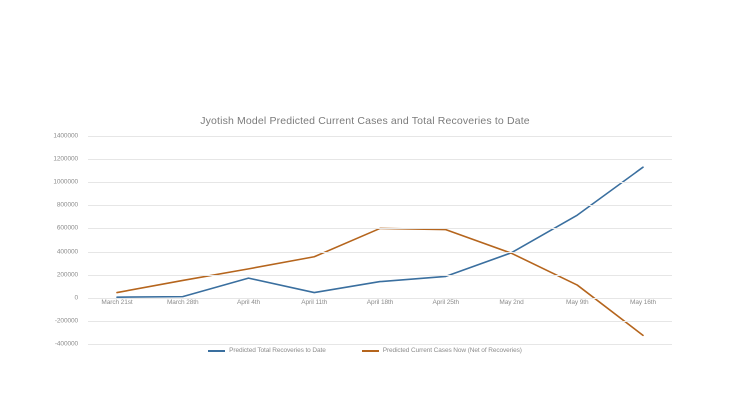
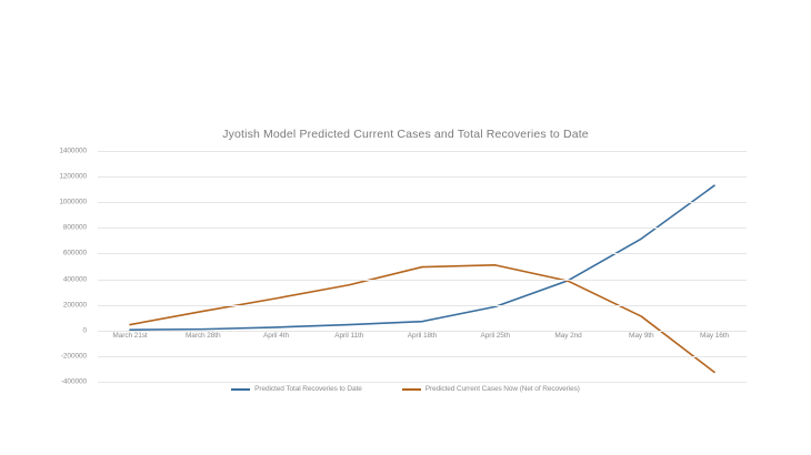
Predicted Total Recoveries to Date/April 4th: 170000 -> 20000
Predicted Total Recoveries to Date/April 18th: 140000 -> 70000
Predicted Current Cases Now (Net of Recoveries)/April 18th: 600000 -> 500000
Predicted Current Cases Now (Net of Recoveries)/April 25th: 590000 -> 510000
